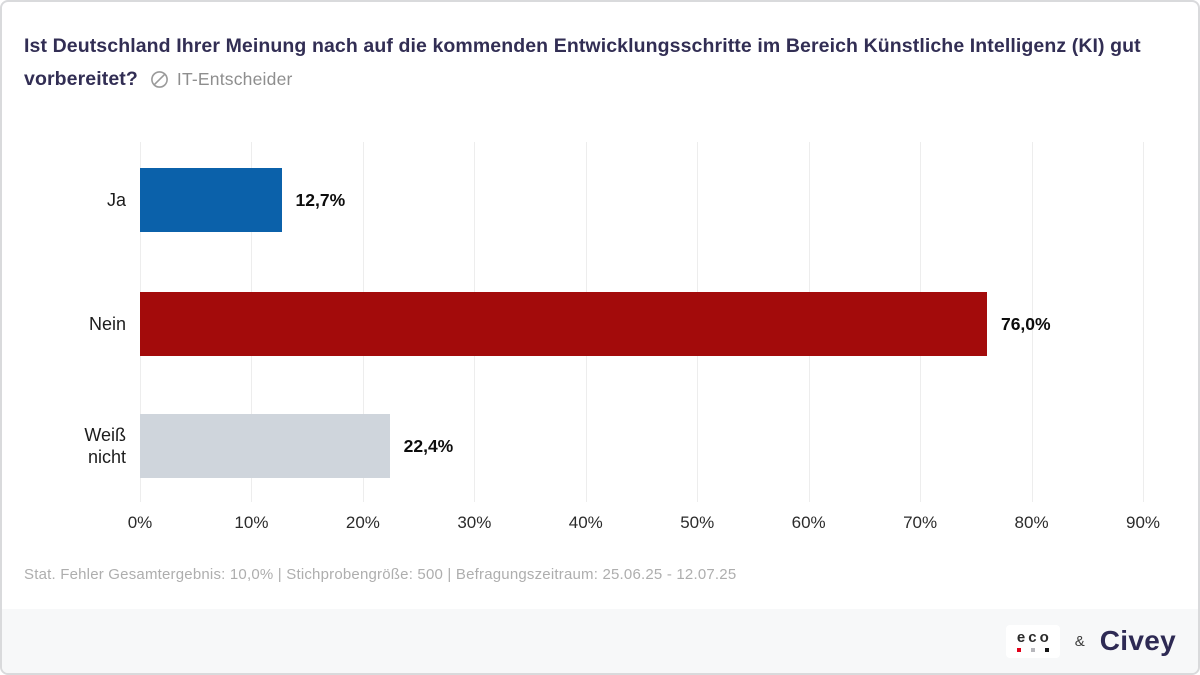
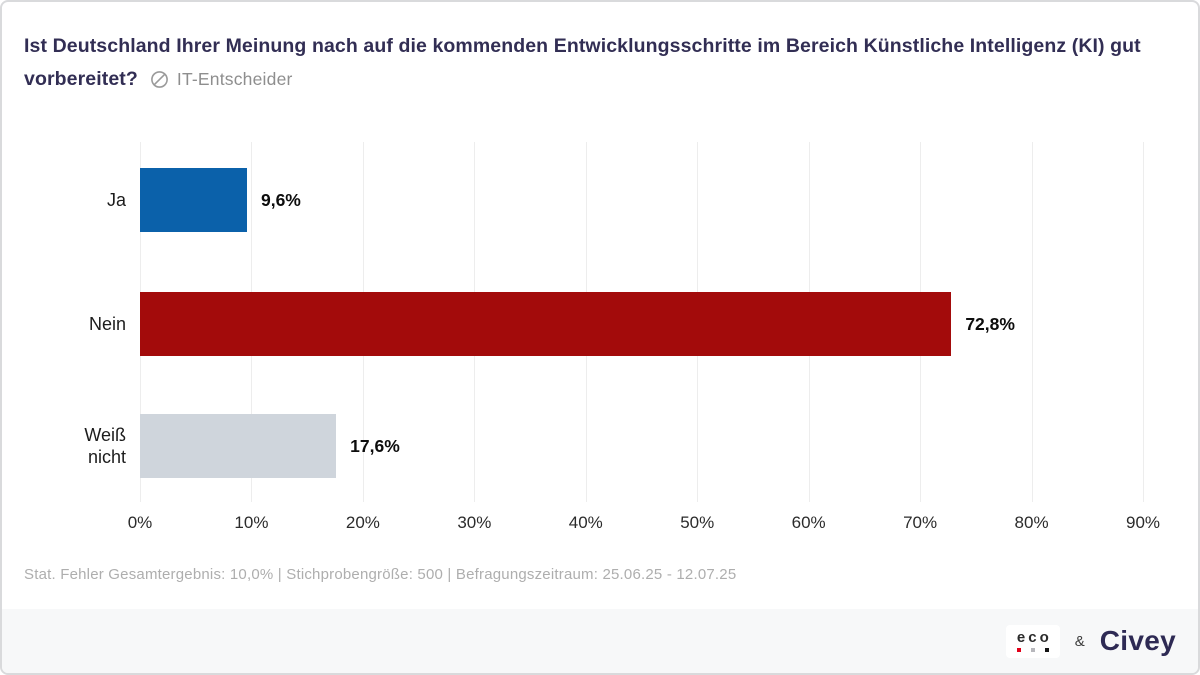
Ja: 12,7% -> 9,6%
Nein: 76,0% -> 72,8%
Weiß nicht: 22,4% -> 17,6%
